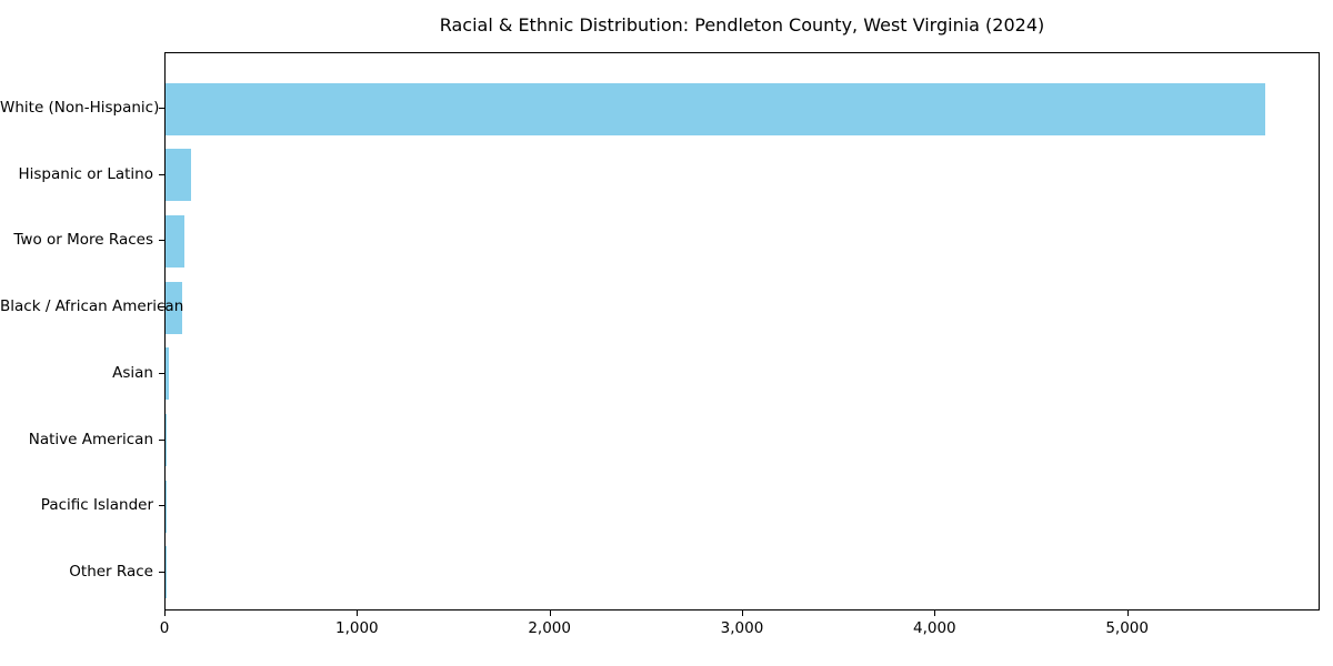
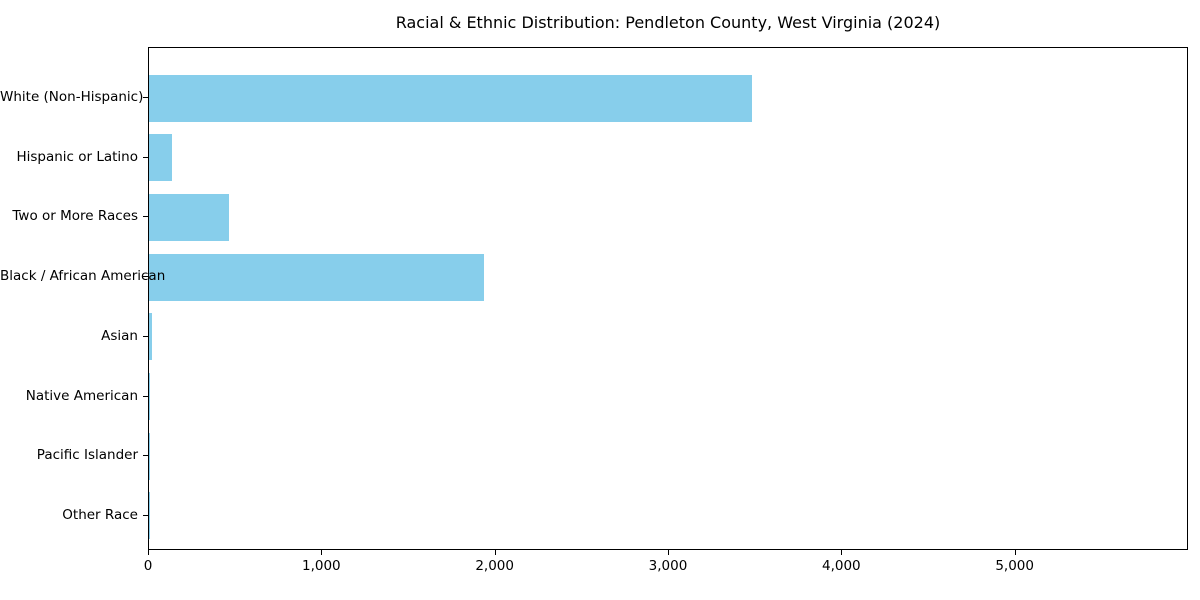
White (Non-Hispanic): 5710 -> 3480
Two or More Races: 100 -> 460
Black / African American: 80 -> 1930
